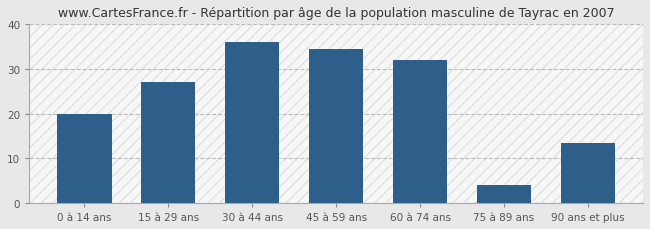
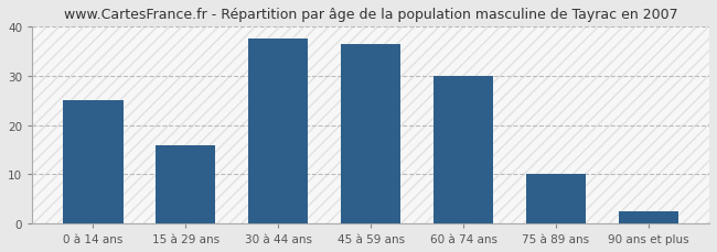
0 à 14 ans: 20.0 -> 25.0
15 à 29 ans: 27.0 -> 16.0
30 à 44 ans: 36.0 -> 37.5
45 à 59 ans: 34.5 -> 36.5
60 à 74 ans: 32.0 -> 30.0
75 à 89 ans: 4.0 -> 10.0
90 ans et plus: 13.5 -> 2.5
